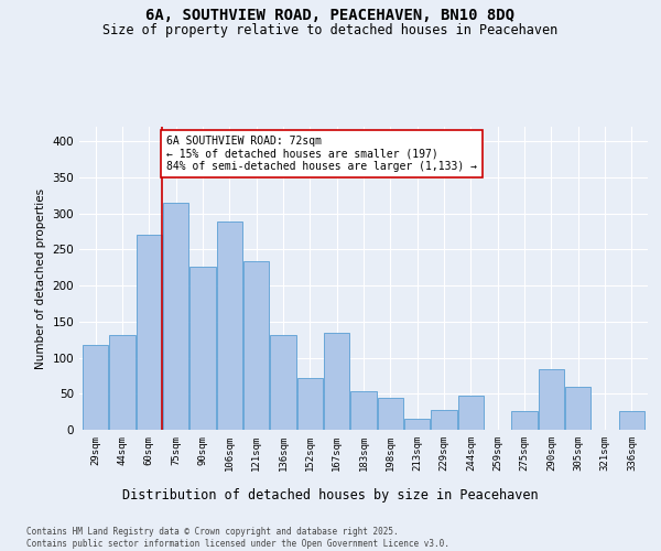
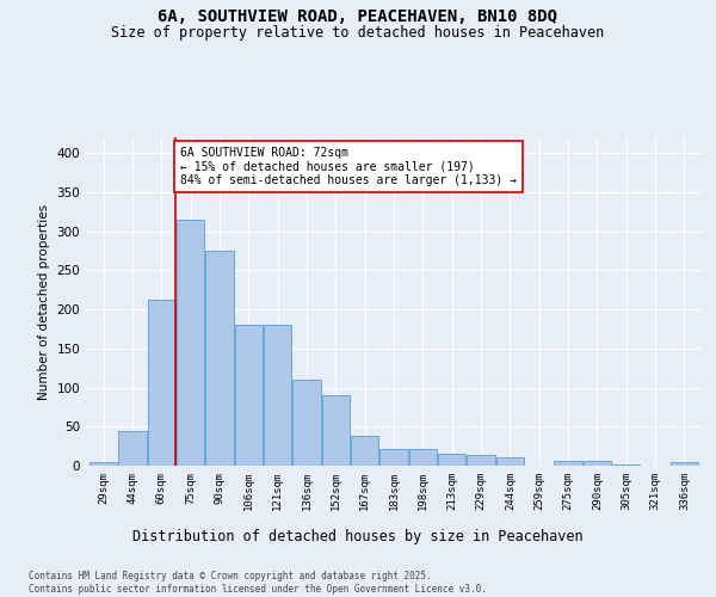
29sqm: 118 -> 5
44sqm: 132 -> 44
60sqm: 270 -> 212
90sqm: 226 -> 275
106sqm: 288 -> 180
121sqm: 234 -> 180
136sqm: 132 -> 110
152sqm: 72 -> 90
167sqm: 134 -> 38
183sqm: 54 -> 22
198sqm: 44 -> 22
229sqm: 28 -> 13
244sqm: 48 -> 10
275sqm: 26 -> 6
290sqm: 84 -> 6
305sqm: 60 -> 1
336sqm: 26 -> 4
